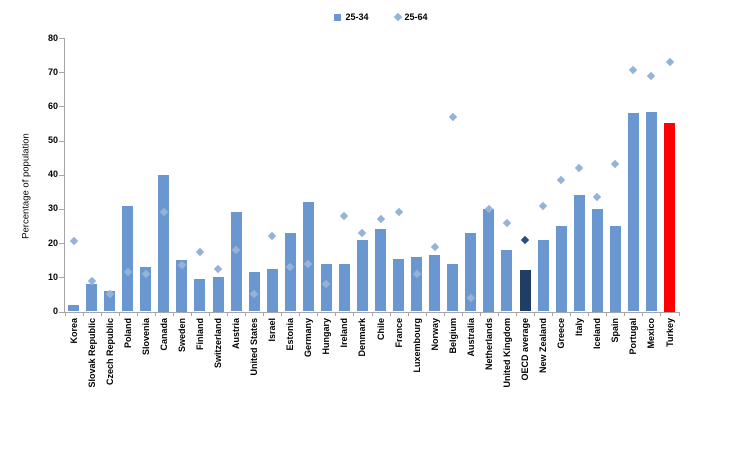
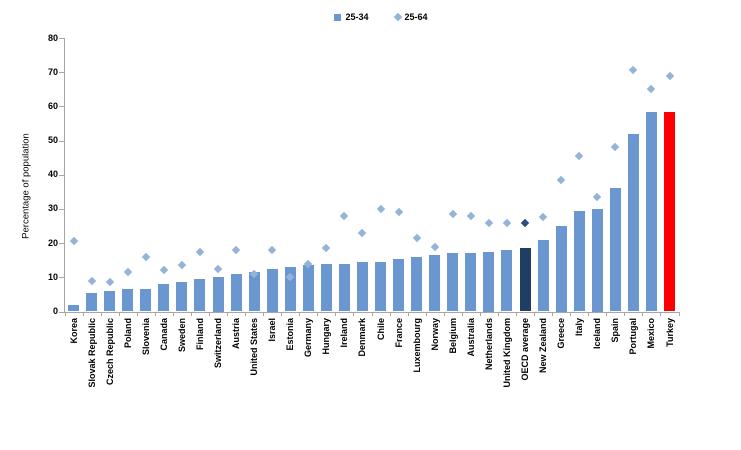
25-34/Slovak Republic: 8 -> 6
25-64/Czech Republic: 5 -> 8
25-34/Poland: 31 -> 6
25-34/Slovenia: 13 -> 6
25-64/Slovenia: 11 -> 16
25-34/Canada: 40 -> 8
25-64/Canada: 29 -> 12
25-34/Sweden: 15 -> 8
25-34/Austria: 29 -> 11
25-64/United States: 5 -> 11
25-64/Israel: 22 -> 18
25-34/Estonia: 23 -> 13
25-64/Estonia: 13 -> 10
25-34/Germany: 32 -> 14
25-64/Hungary: 8 -> 18
25-34/Denmark: 21 -> 14
25-34/Chile: 24 -> 14
25-64/Chile: 27 -> 30
25-64/Luxembourg: 11 -> 22
25-34/Belgium: 14 -> 17
25-64/Belgium: 57 -> 28
25-34/Australia: 23 -> 17
25-64/Australia: 4 -> 28
25-34/Netherlands: 30 -> 18
25-64/Netherlands: 30 -> 26
25-34/OECD average: 12 -> 18
25-64/OECD average: 21 -> 26
25-64/New Zealand: 31 -> 28
25-34/Italy: 34 -> 30
25-64/Italy: 42 -> 46
25-34/Spain: 25 -> 36
25-64/Spain: 43 -> 48
25-34/Portugal: 58 -> 52
25-64/Mexico: 69 -> 65
25-34/Turkey: 55 -> 58
25-64/Turkey: 73 -> 69
